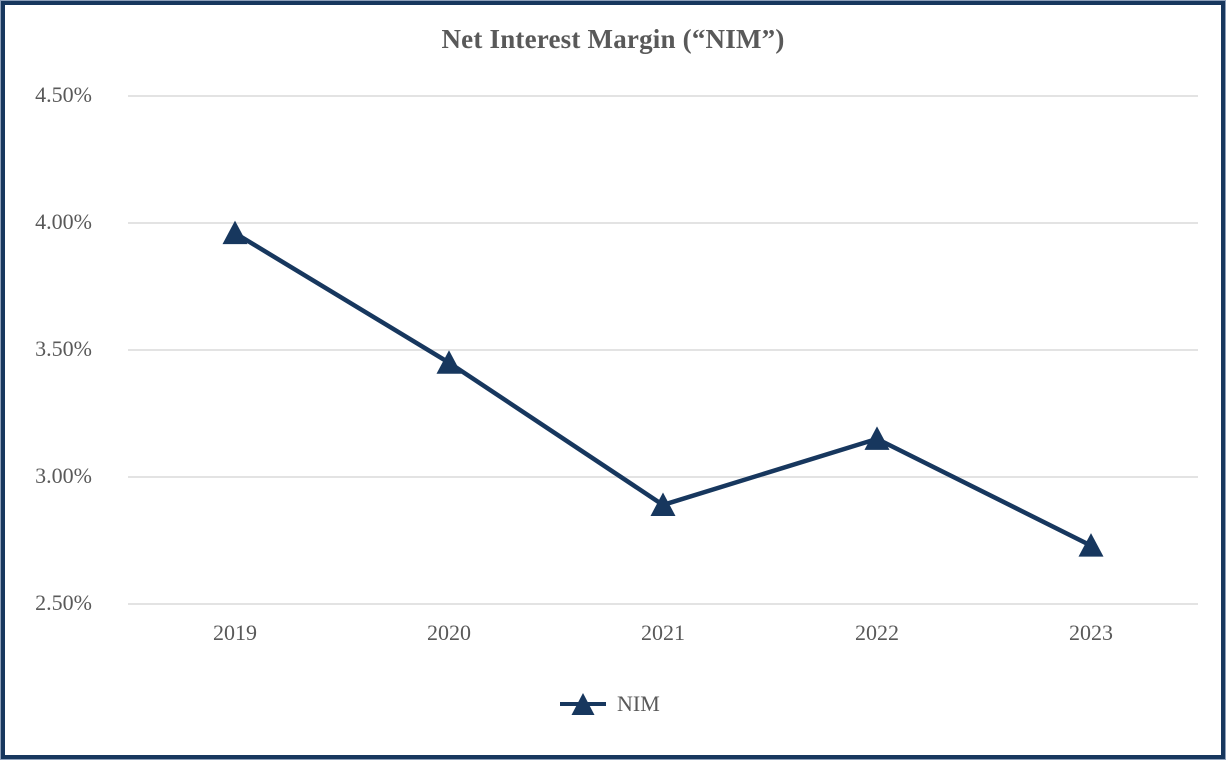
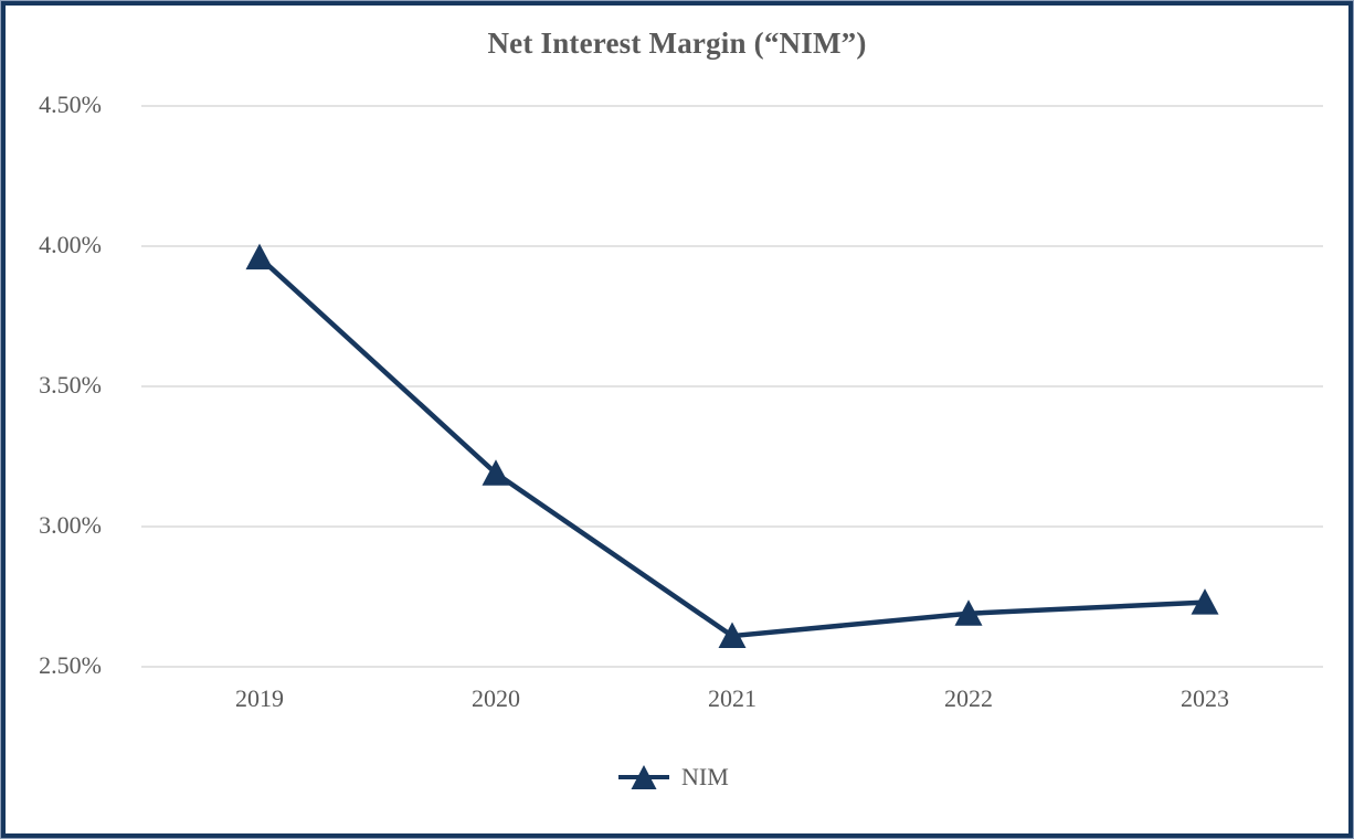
2020: 3.45% -> 3.19%
2021: 2.89% -> 2.61%
2022: 3.15% -> 2.69%
